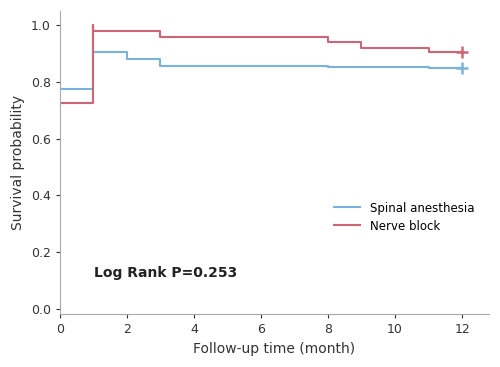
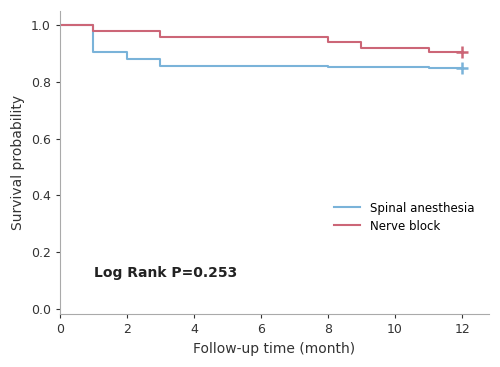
Spinal anesthesia/0: 0.775 -> 1.000
Nerve block/0: 0.725 -> 1.000
